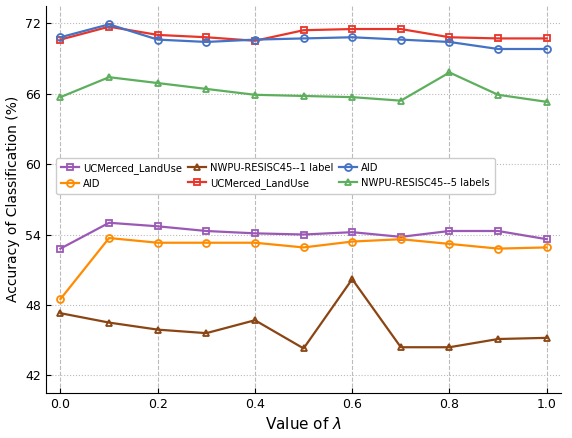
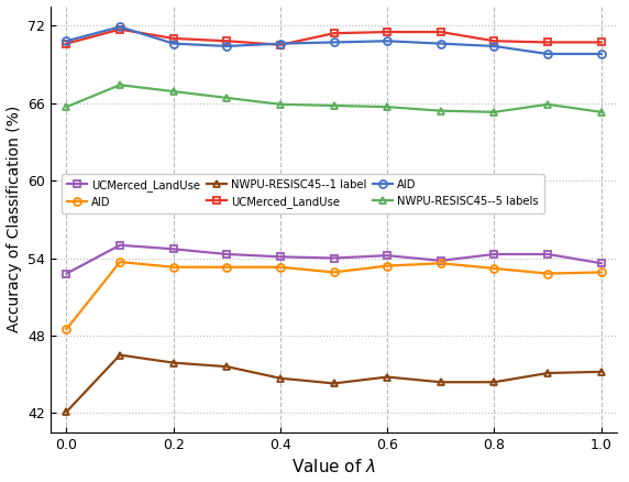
NWPU-RESISC45--1 label/0.0: 47.3 -> 42.1
NWPU-RESISC45--1 label/0.4: 46.7 -> 44.7
NWPU-RESISC45--1 label/0.6: 50.2 -> 44.8
NWPU-RESISC45--5 labels/0.8: 67.8 -> 65.3
